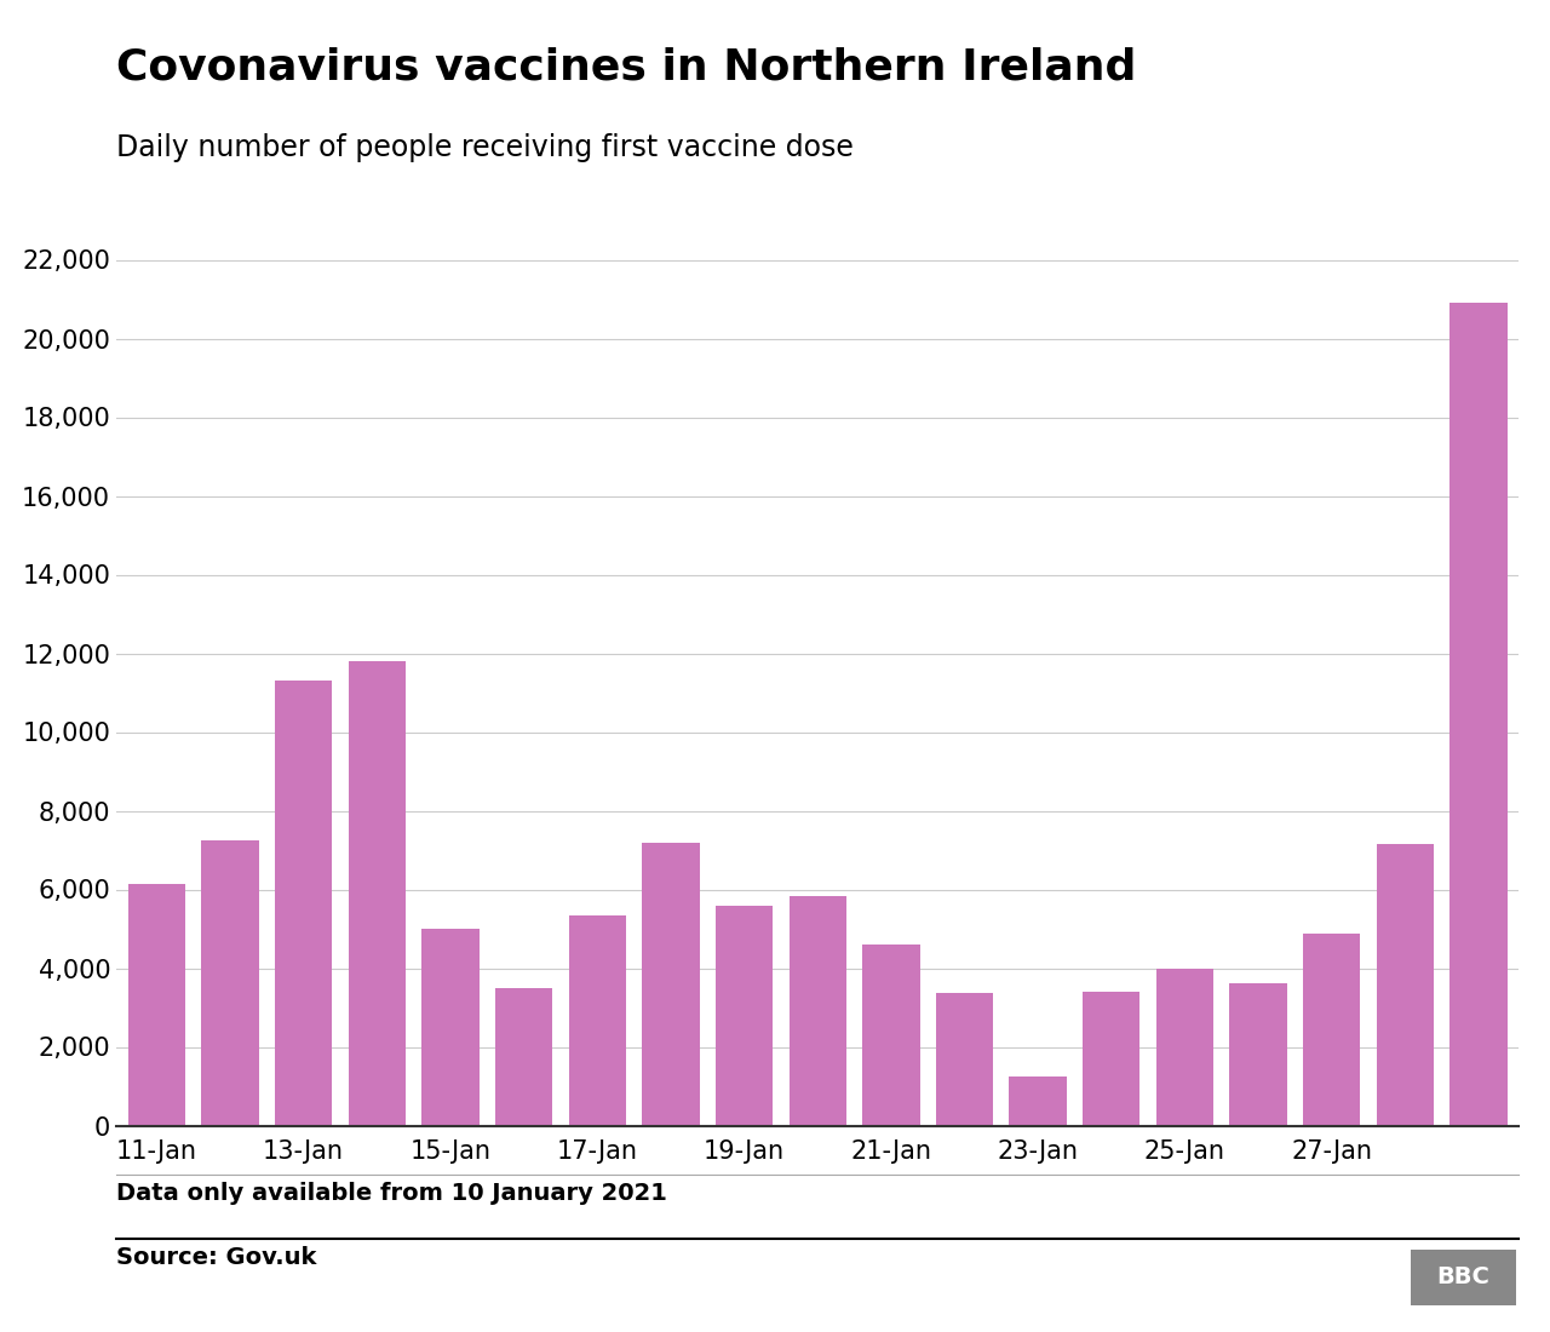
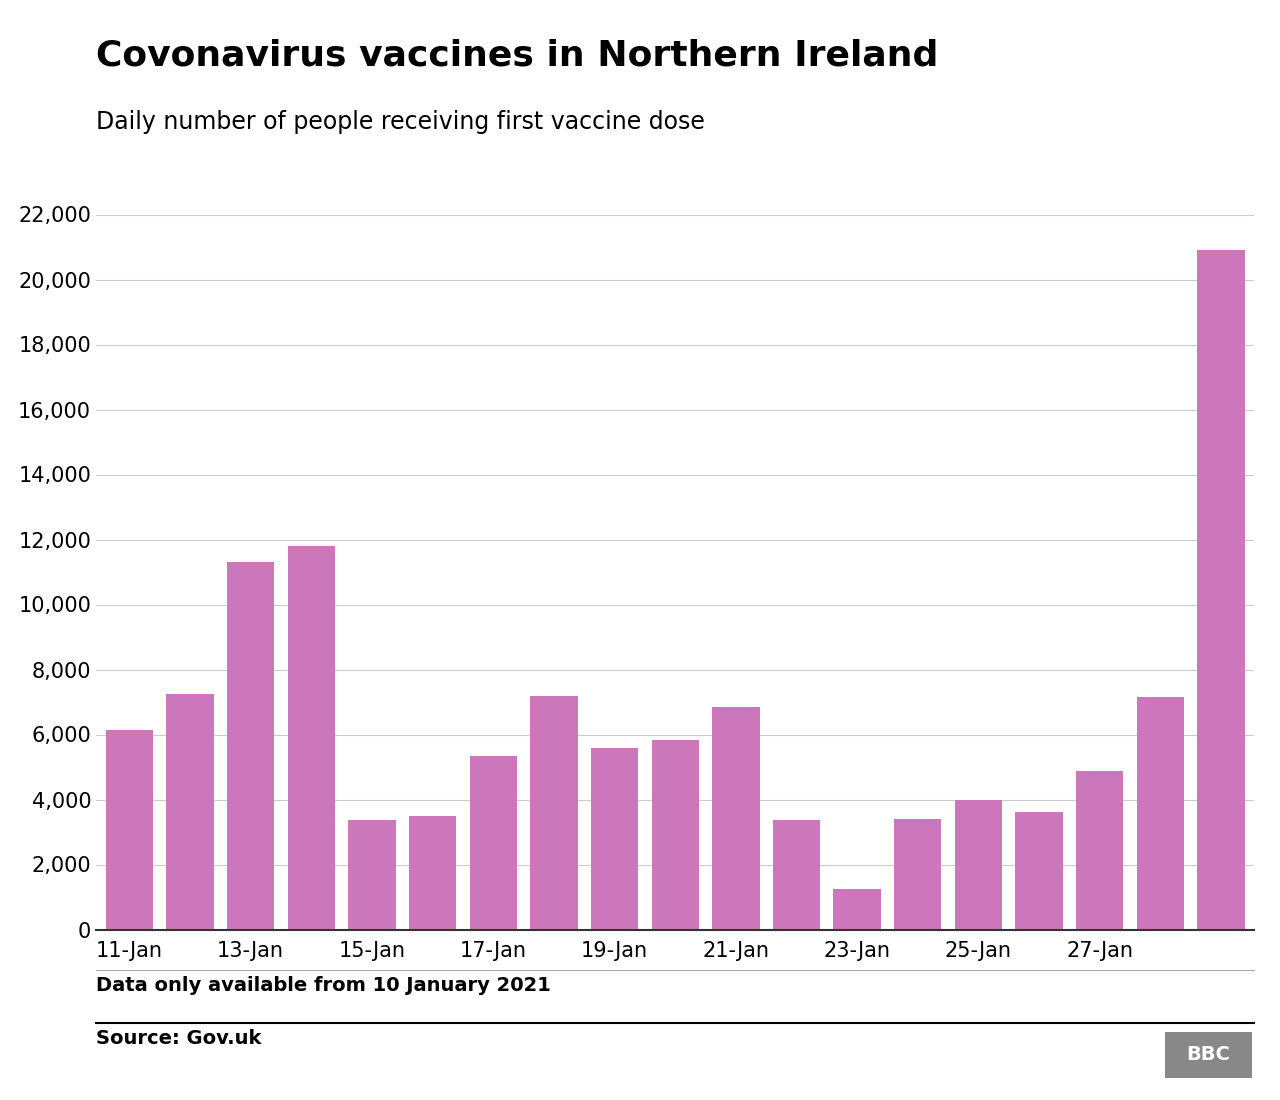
15-Jan: 5,000 -> 3,380
21-Jan: 4,600 -> 6,850
